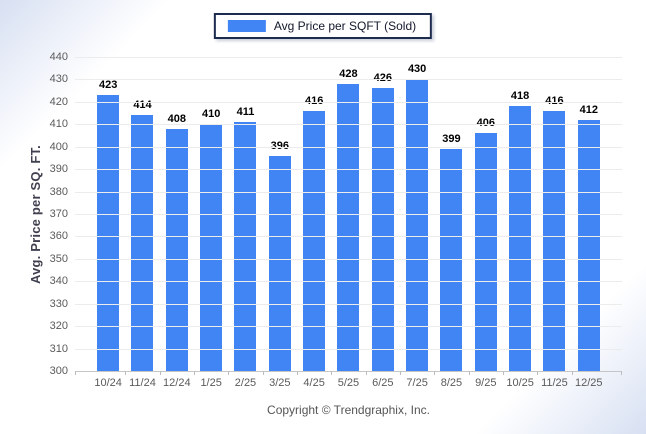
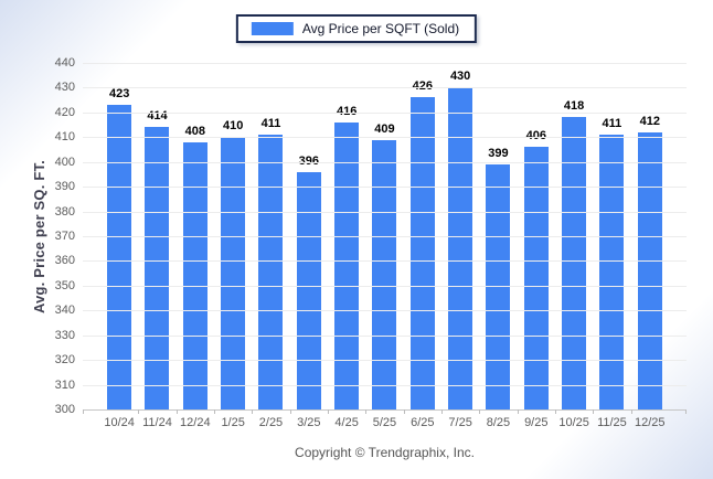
5/25: 428 -> 409
11/25: 416 -> 411
